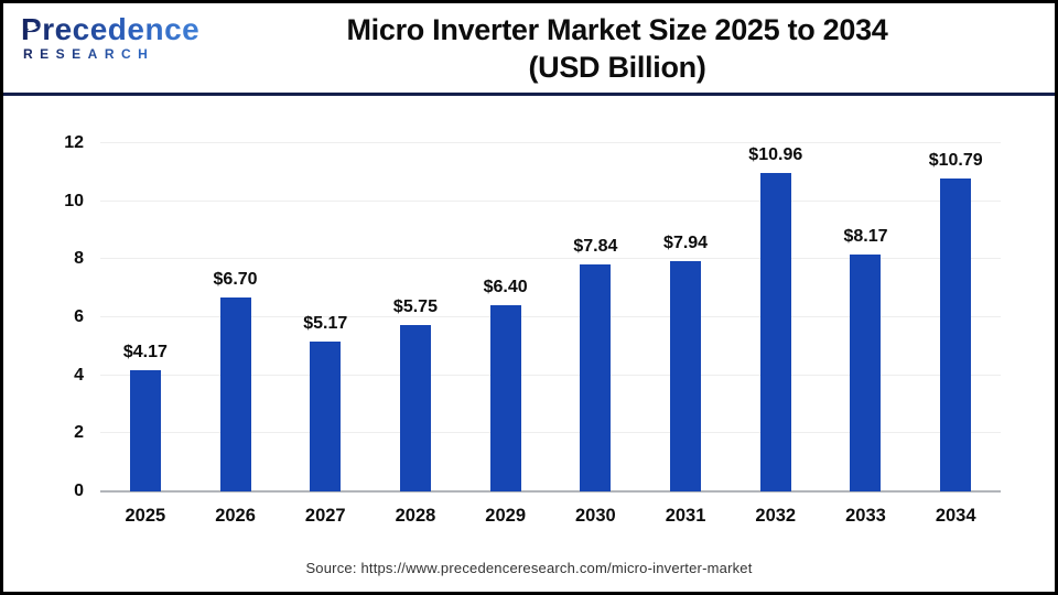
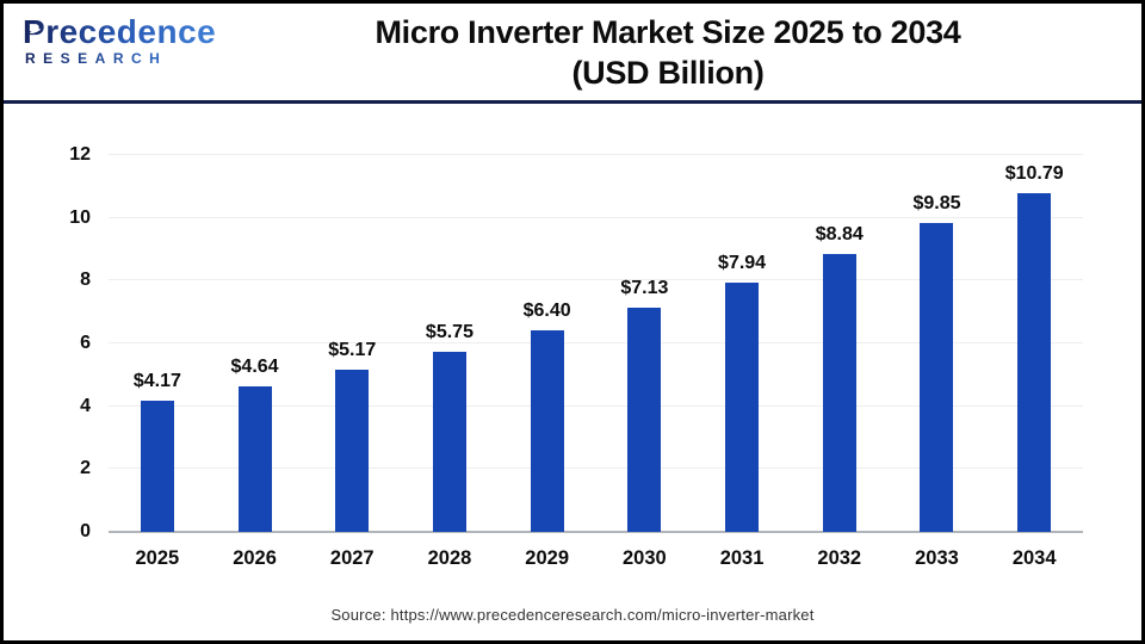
2026: $6.70 -> $4.64
2030: $7.84 -> $7.13
2032: $10.96 -> $8.84
2033: $8.17 -> $9.85
